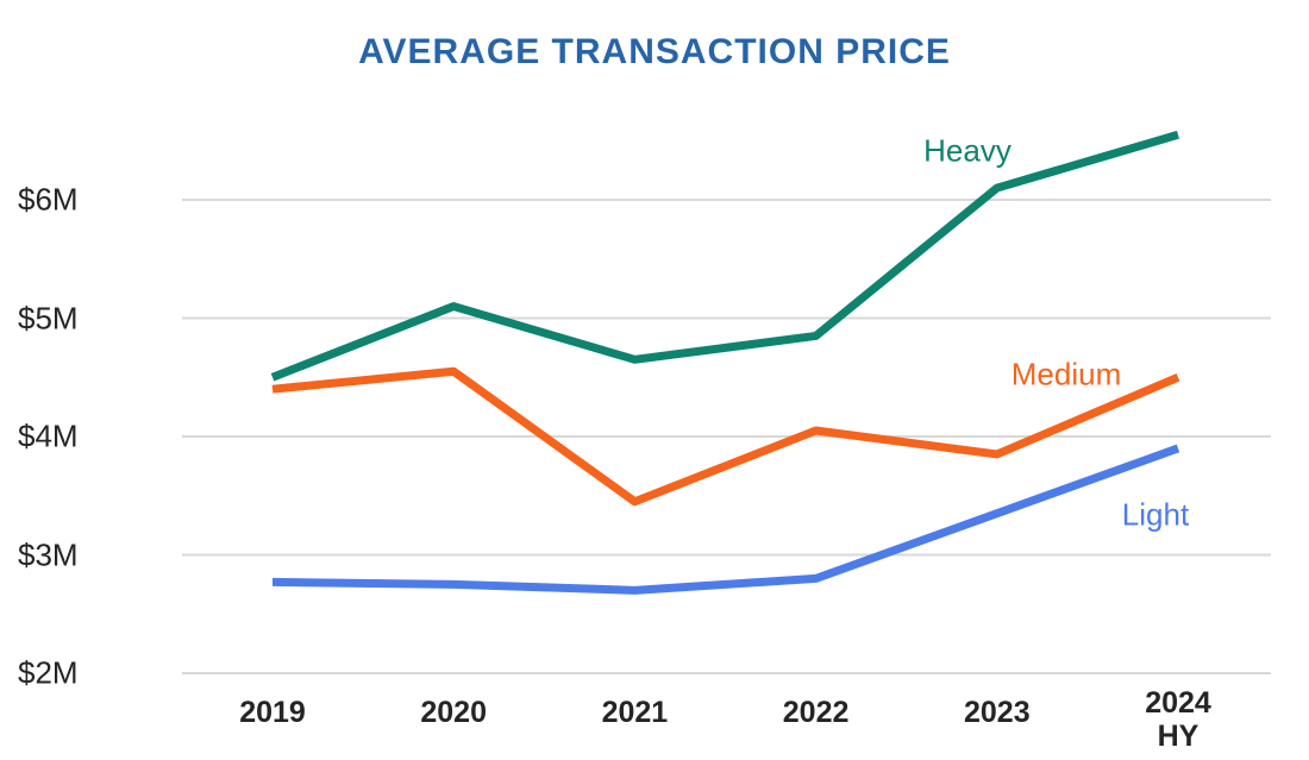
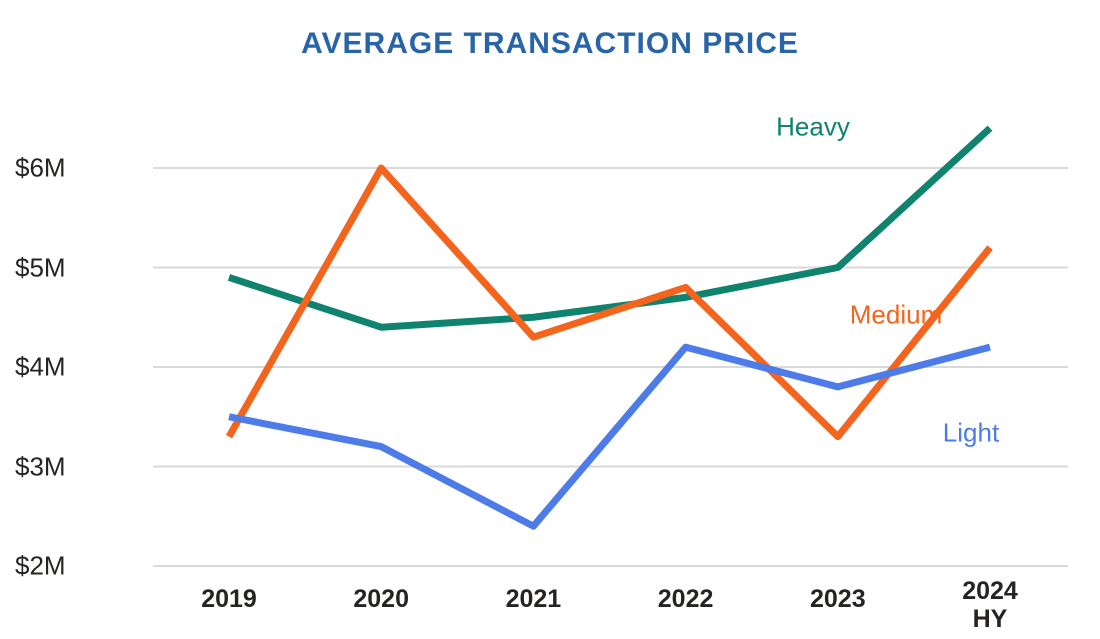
Heavy/2019: $4.5M -> $4.9M
Medium/2019: $4.4M -> $3.3M
Light/2019: $2.8M -> $3.5M
Heavy/2020: $5.1M -> $4.4M
Medium/2020: $4.5M -> $6.0M
Light/2020: $2.8M -> $3.2M
Heavy/2021: $4.7M -> $4.5M
Medium/2021: $3.5M -> $4.3M
Light/2021: $2.7M -> $2.4M
Heavy/2022: $4.8M -> $4.7M
Medium/2022: $4.0M -> $4.8M
Light/2022: $2.8M -> $4.2M
Heavy/2023: $6.1M -> $5.0M
Medium/2023: $3.9M -> $3.3M
Light/2023: $3.4M -> $3.8M
Heavy/2024 HY: $6.5M -> $6.4M
Medium/2024 HY: $4.5M -> $5.2M
Light/2024 HY: $3.9M -> $4.2M
